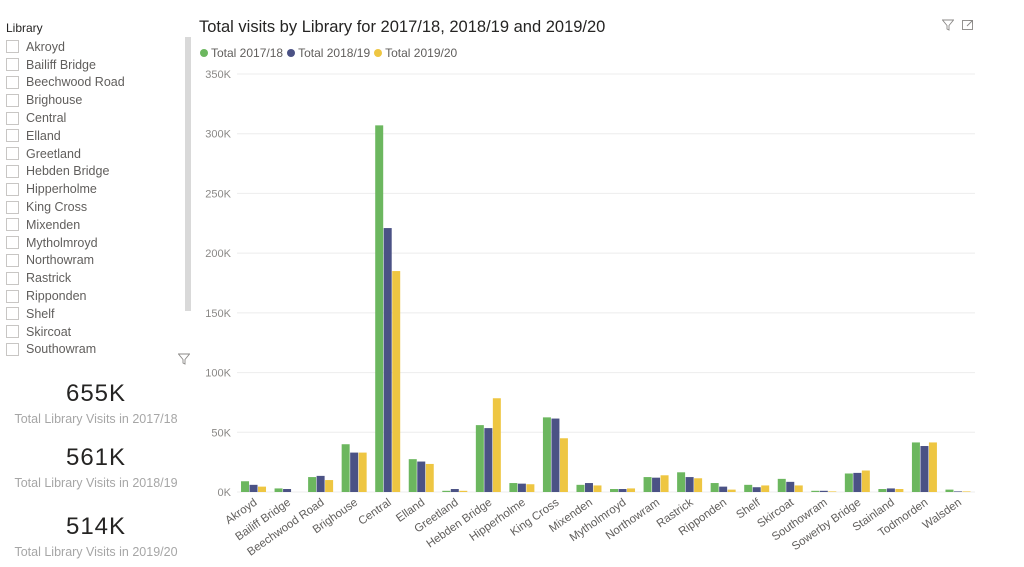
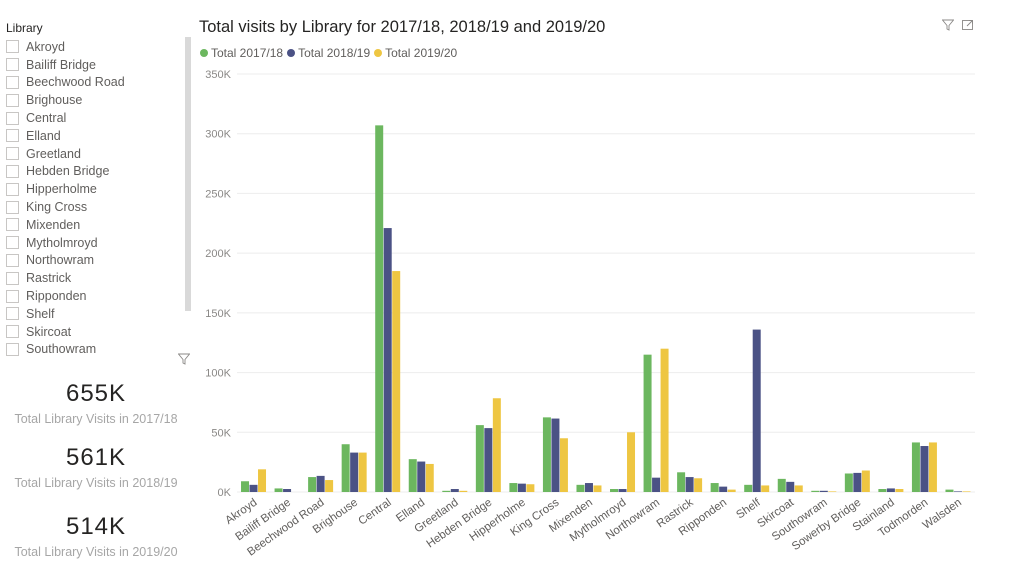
Total 2019/20/Akroyd: 4K -> 19K
Total 2019/20/Mytholmroyd: 3K -> 50K
Total 2017/18/Northowram: 12K -> 115K
Total 2019/20/Northowram: 14K -> 120K
Total 2018/19/Shelf: 4K -> 136K
